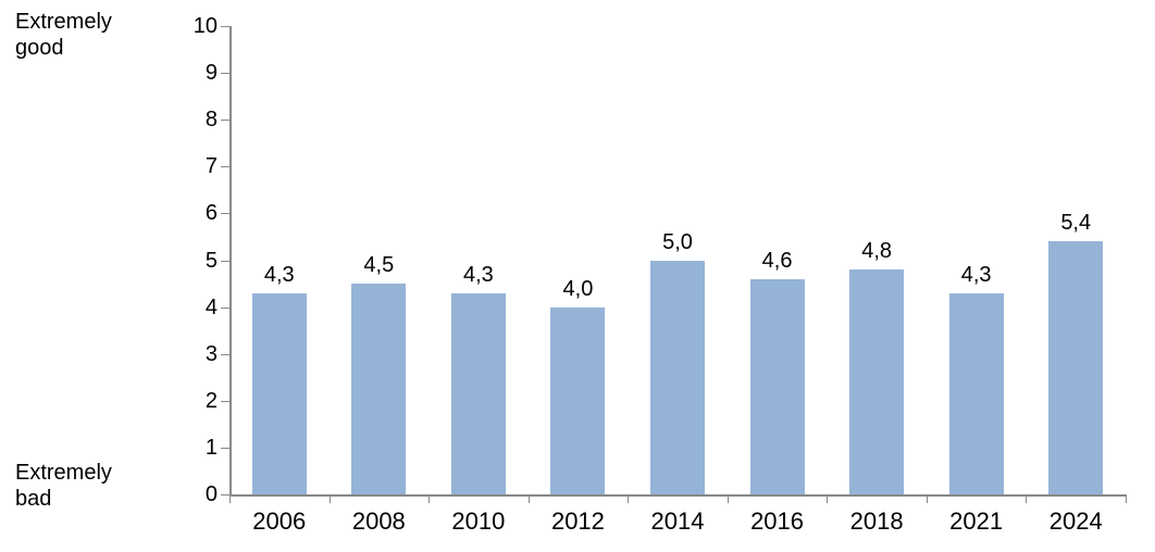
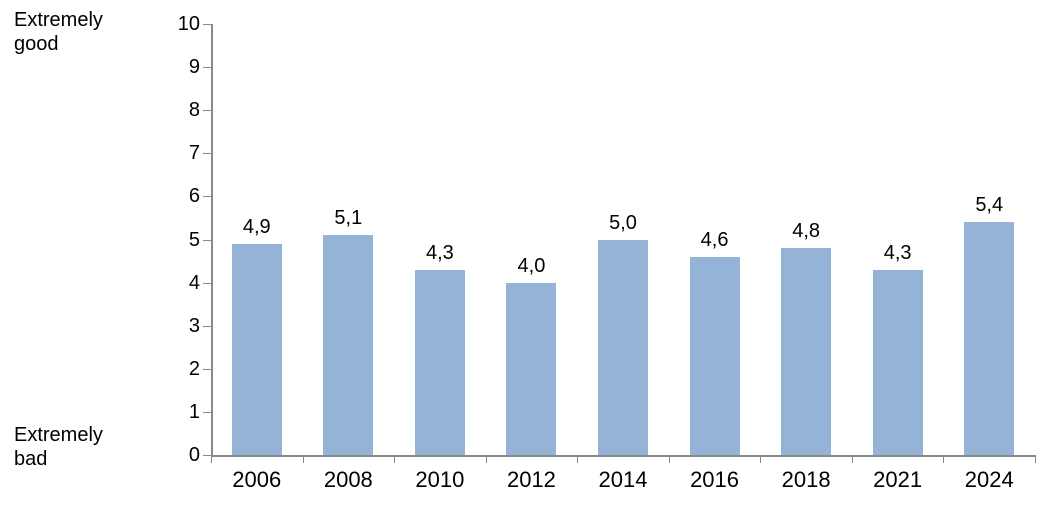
2006: 4,3 -> 4,9
2008: 4,5 -> 5,1
